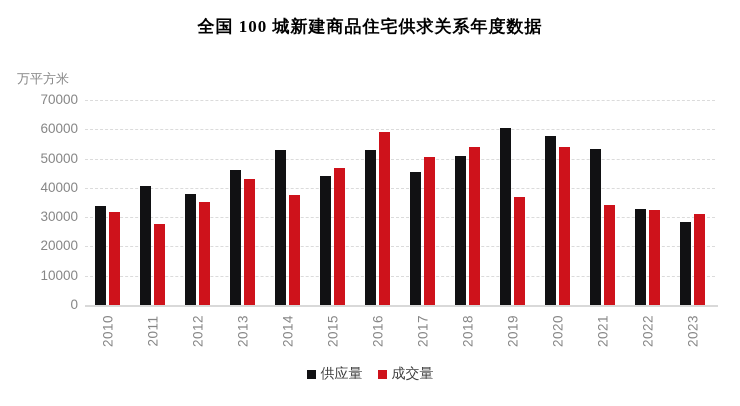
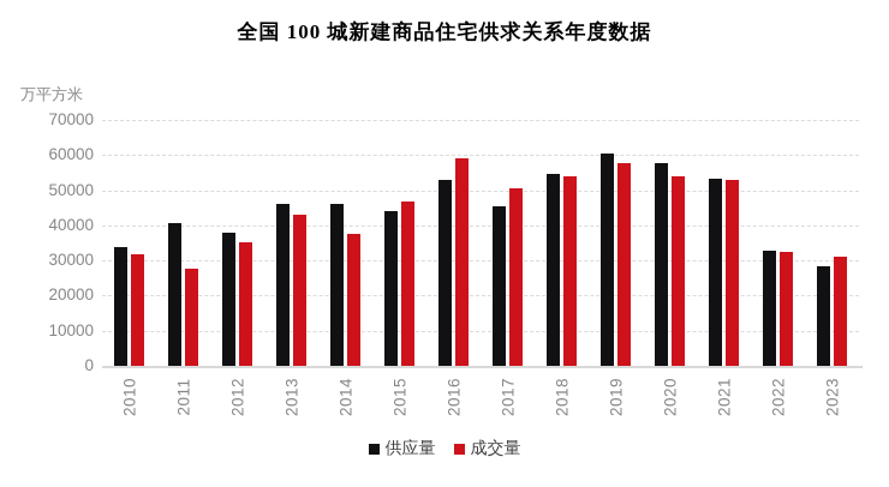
供应量/2014: 53000 -> 46000
供应量/2018: 51000 -> 55000
成交量/2019: 37000 -> 58000
成交量/2021: 34000 -> 53000
